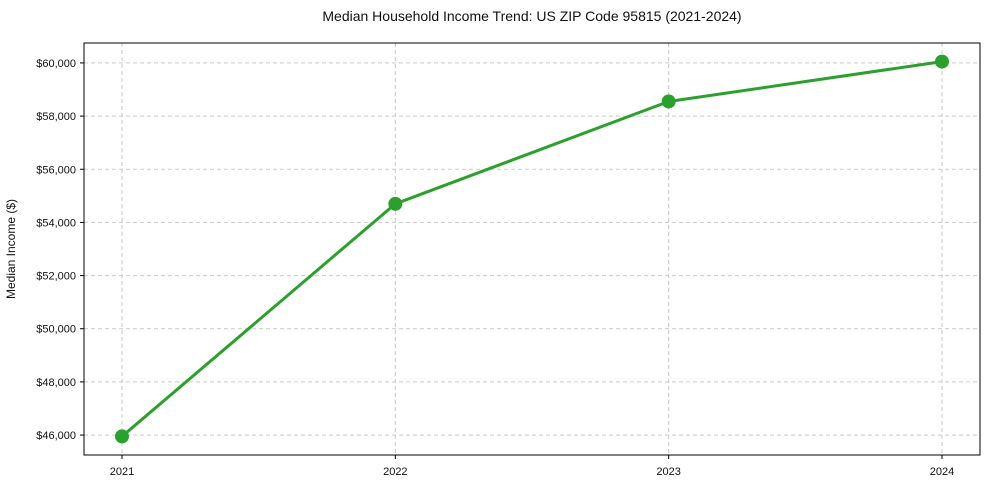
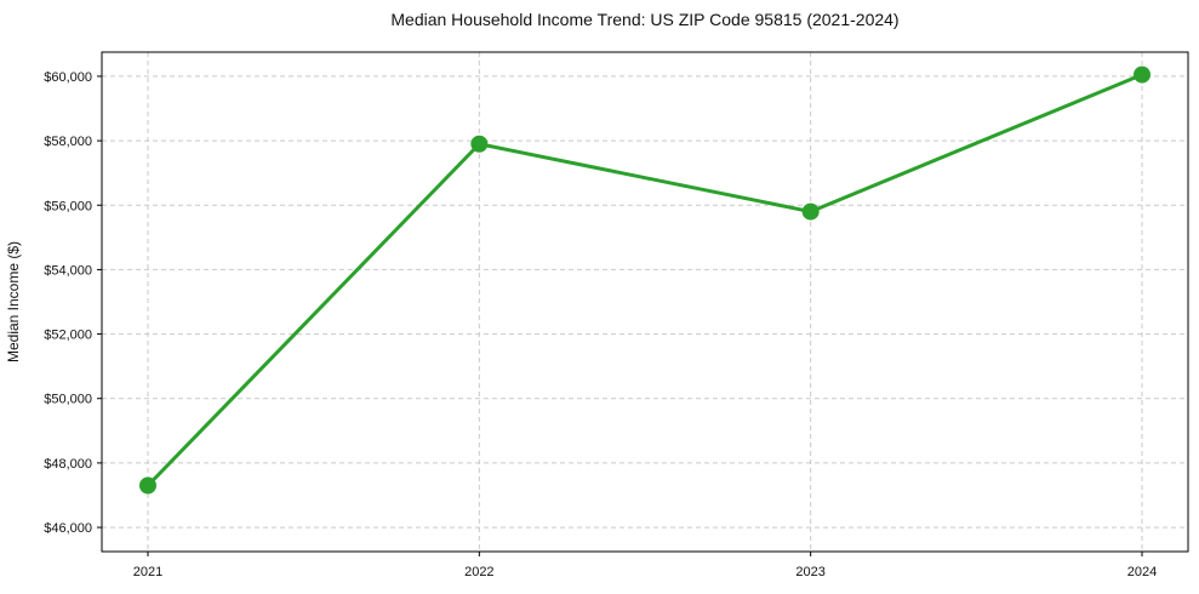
2021: $46000 -> $47300
2022: $54700 -> $57900
2023: $58600 -> $55800
